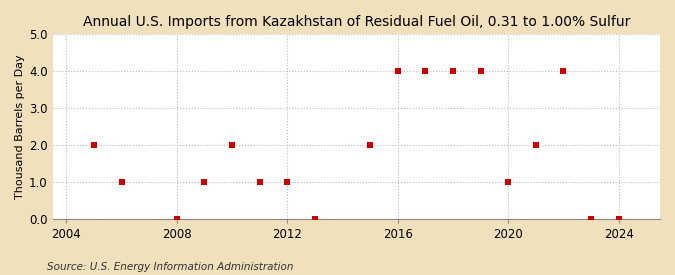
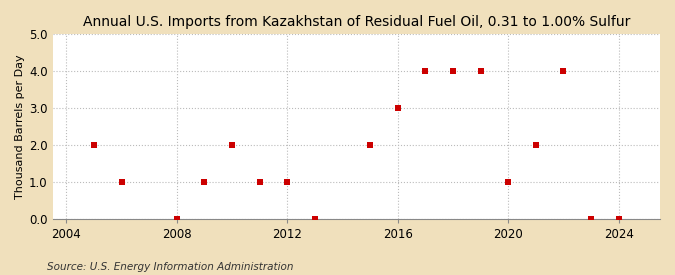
2016: 4 -> 3
